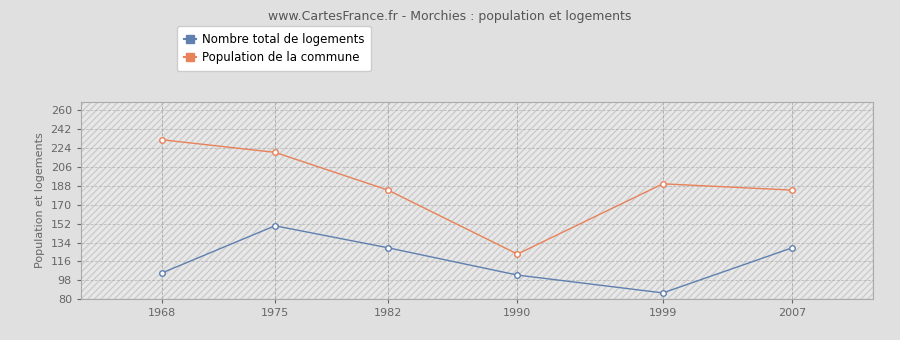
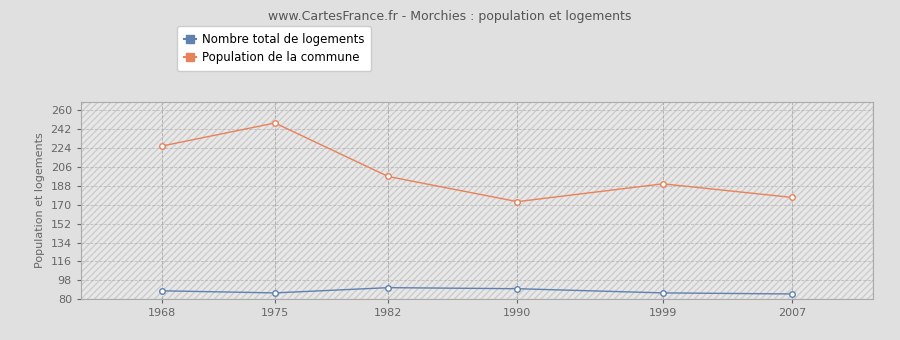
Nombre total de logements/1968: 105 -> 88
Population de la commune/1968: 232 -> 226
Nombre total de logements/1975: 150 -> 86
Population de la commune/1975: 220 -> 248
Nombre total de logements/1982: 129 -> 91
Population de la commune/1982: 184 -> 197
Nombre total de logements/1990: 103 -> 90
Population de la commune/1990: 123 -> 173
Nombre total de logements/2007: 129 -> 85
Population de la commune/2007: 184 -> 177
